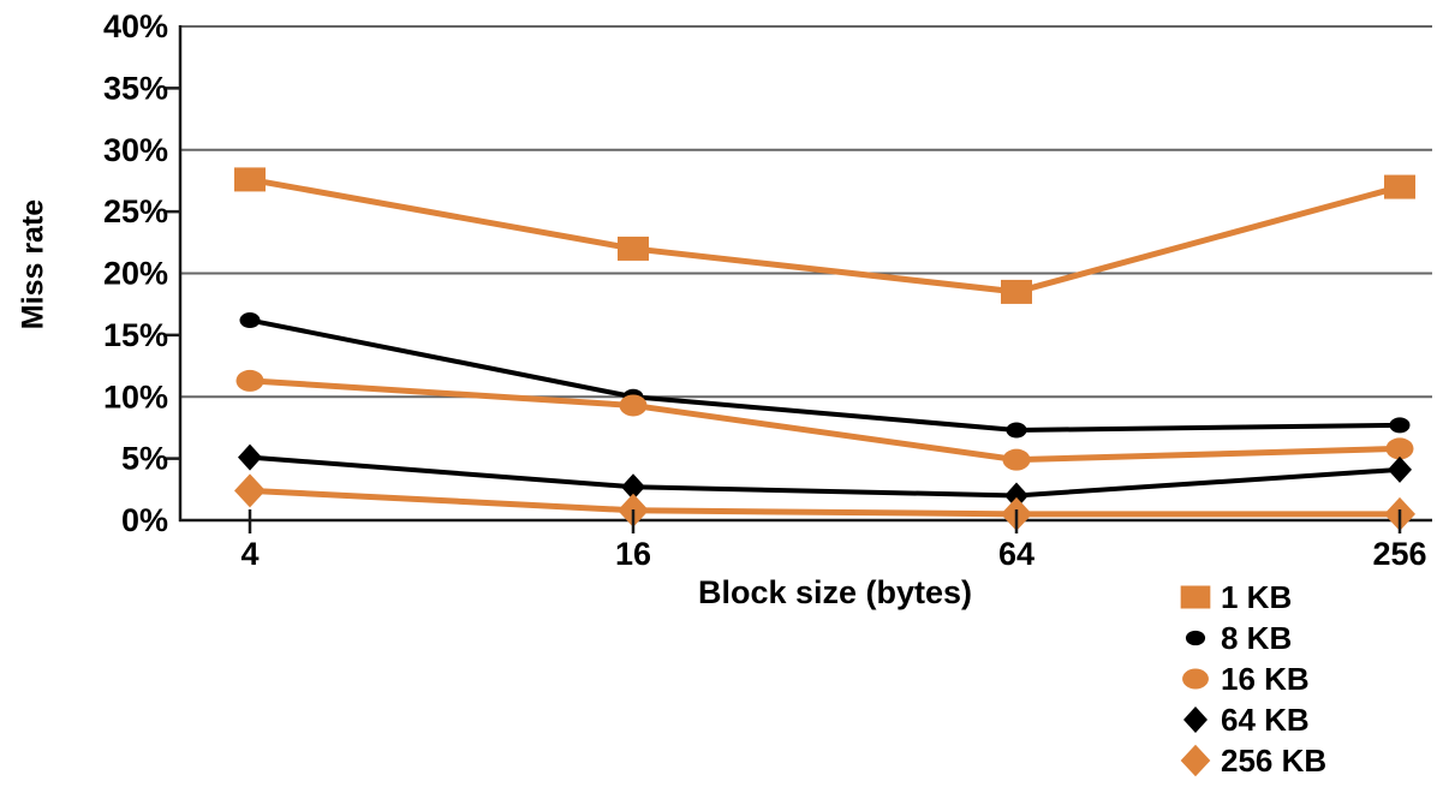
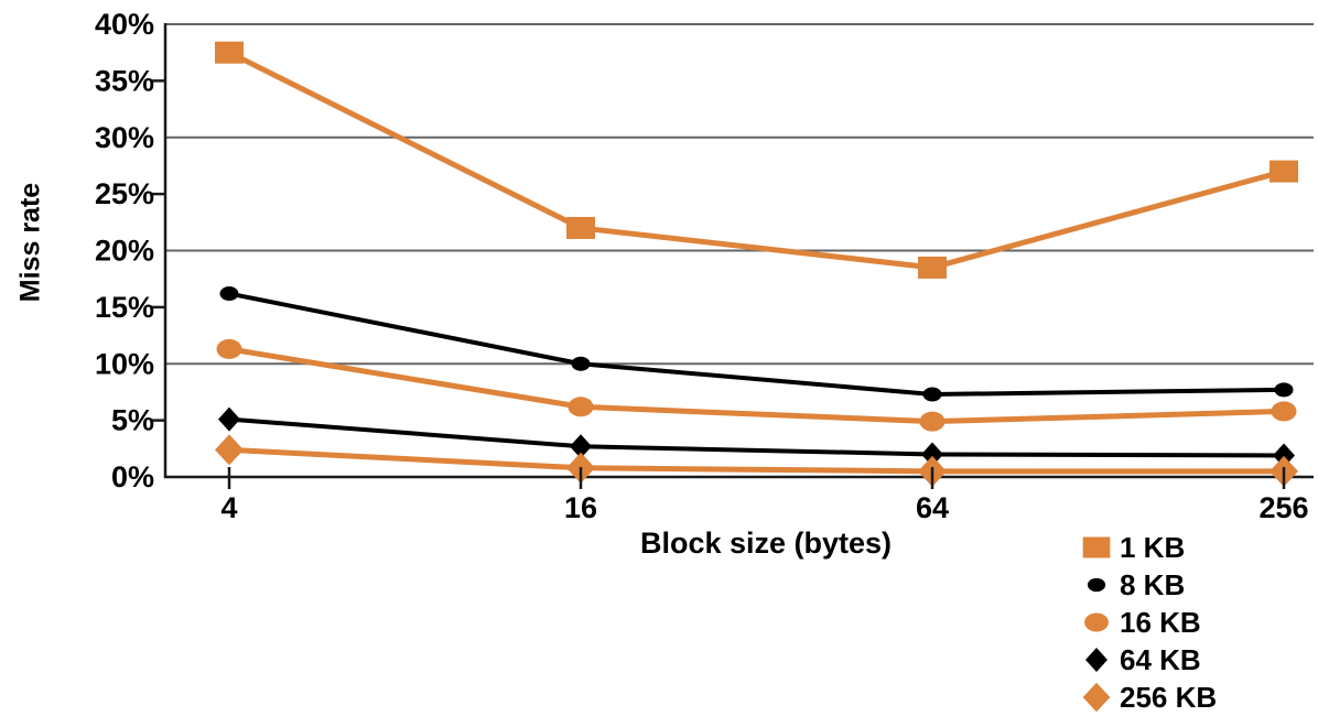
1 KB/4: 27.6% -> 37.5%
16 KB/16: 9.3% -> 6.2%
64 KB/256: 4.1% -> 1.9%
